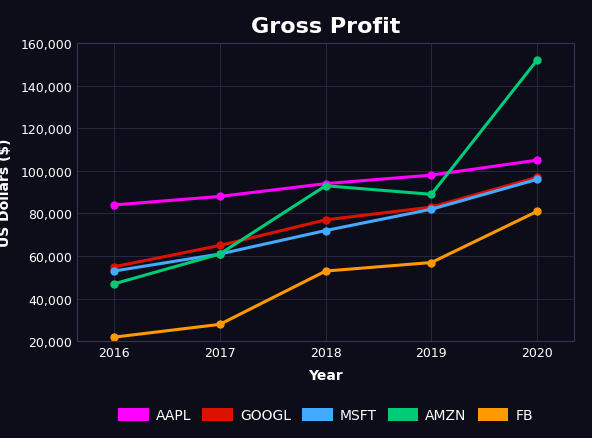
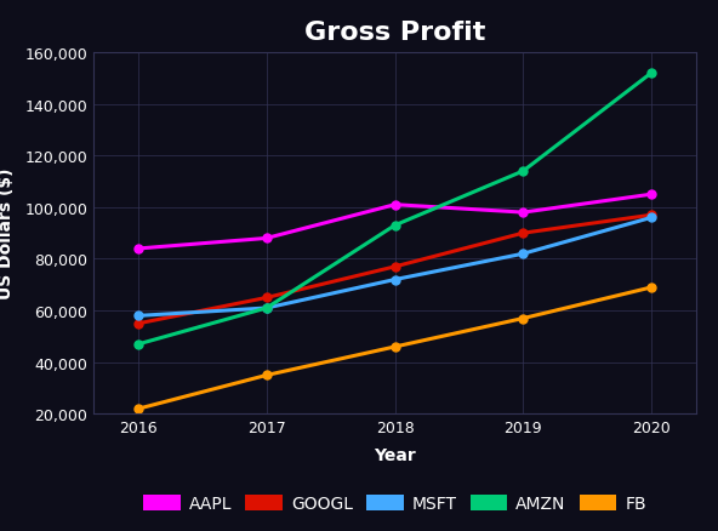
MSFT/2016: 53,000 -> 58,000
FB/2017: 28,000 -> 35,000
AAPL/2018: 94,000 -> 101,000
FB/2018: 53,000 -> 46,000
GOOGL/2019: 83,000 -> 90,000
AMZN/2019: 89,000 -> 114,000
FB/2020: 81,000 -> 69,000
